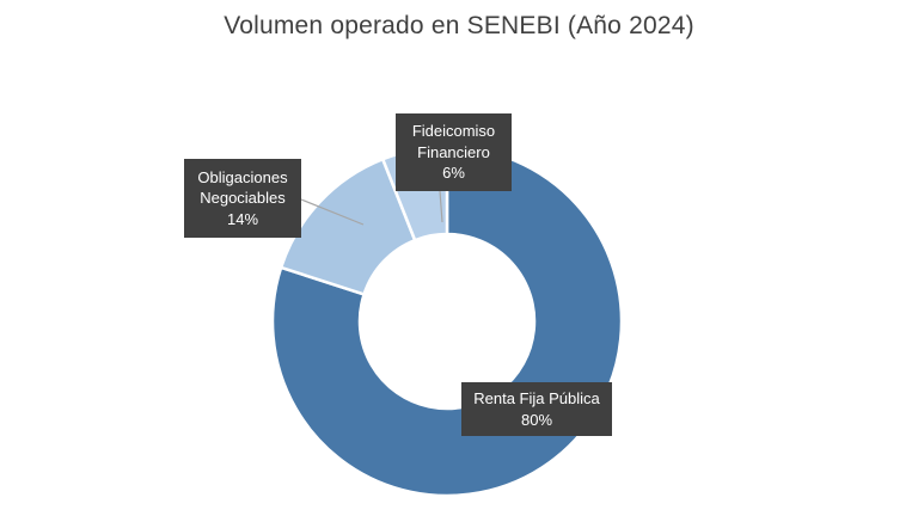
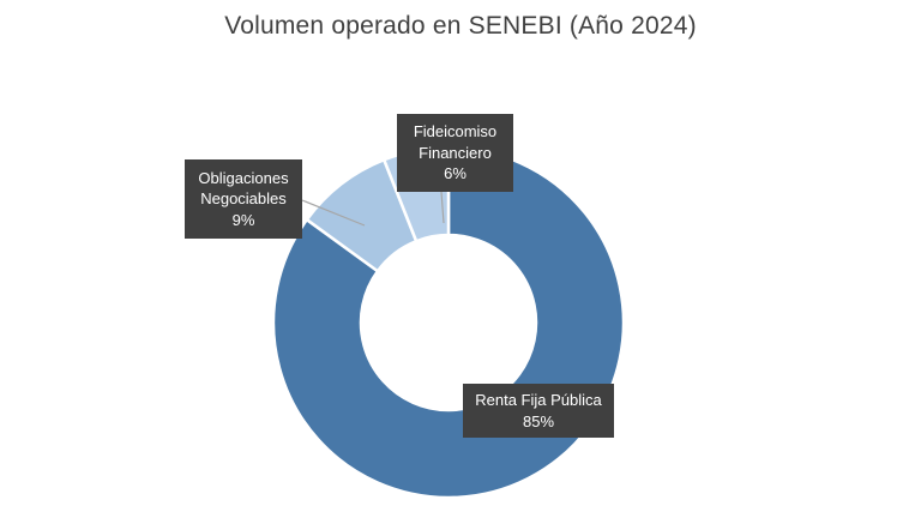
Renta Fija Pública: 80% -> 85%
Obligaciones Negociables: 14% -> 9%
